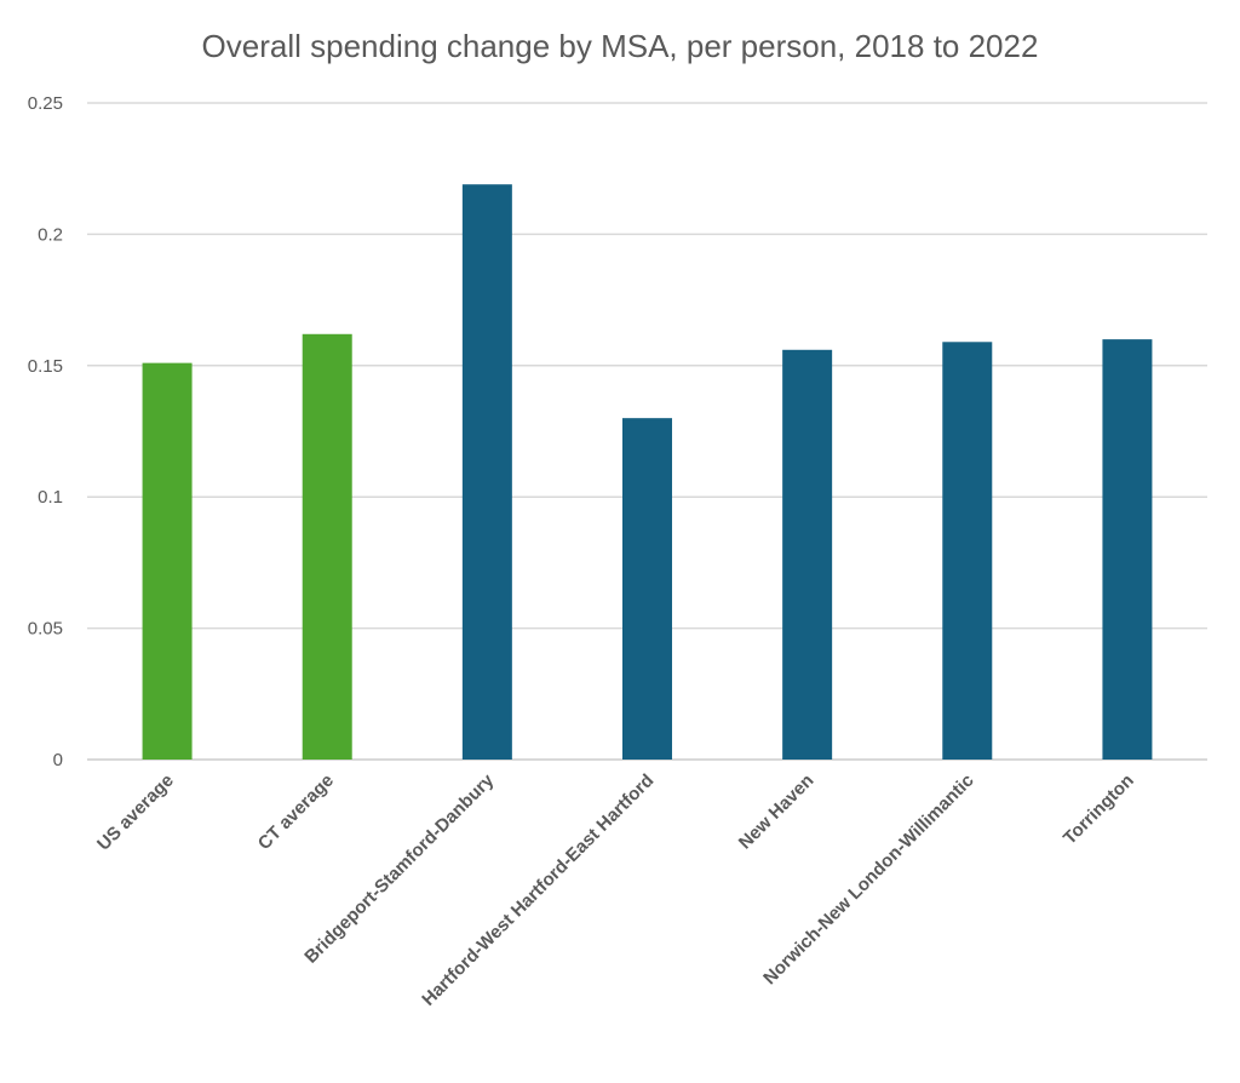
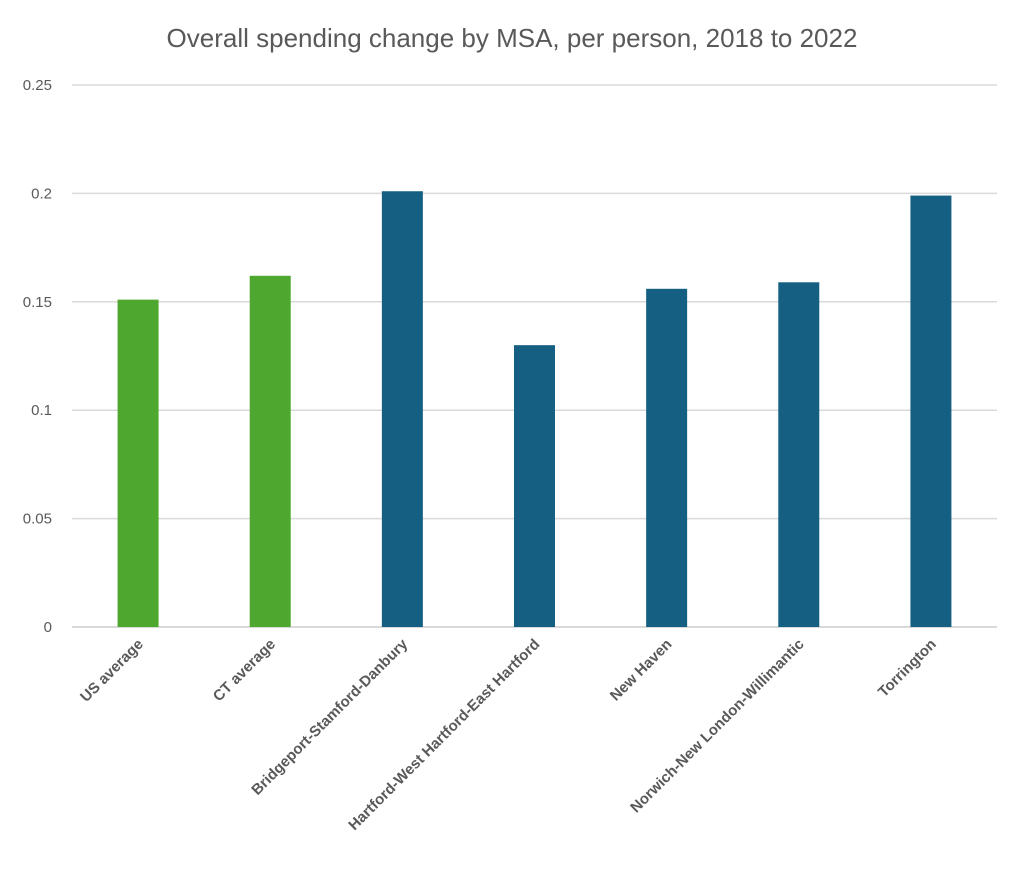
Bridgeport-Stamford-Danbury: 0.219 -> 0.201
Torrington: 0.160 -> 0.199
